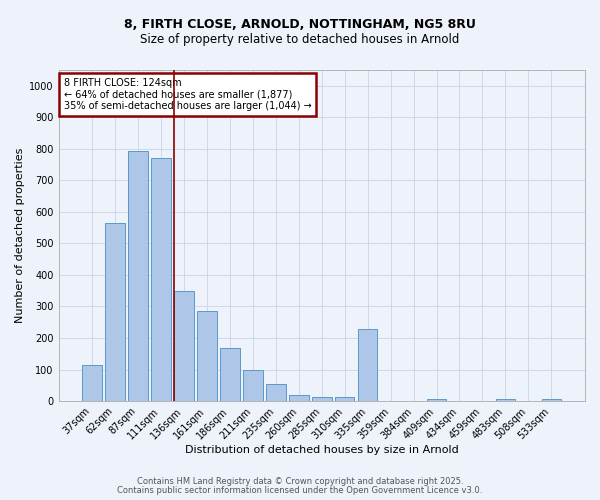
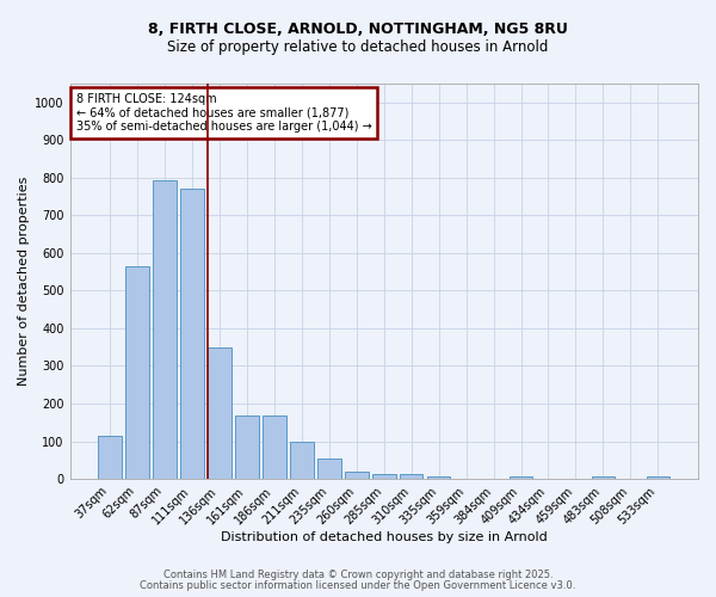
161sqm: 285 -> 167
335sqm: 230 -> 5
